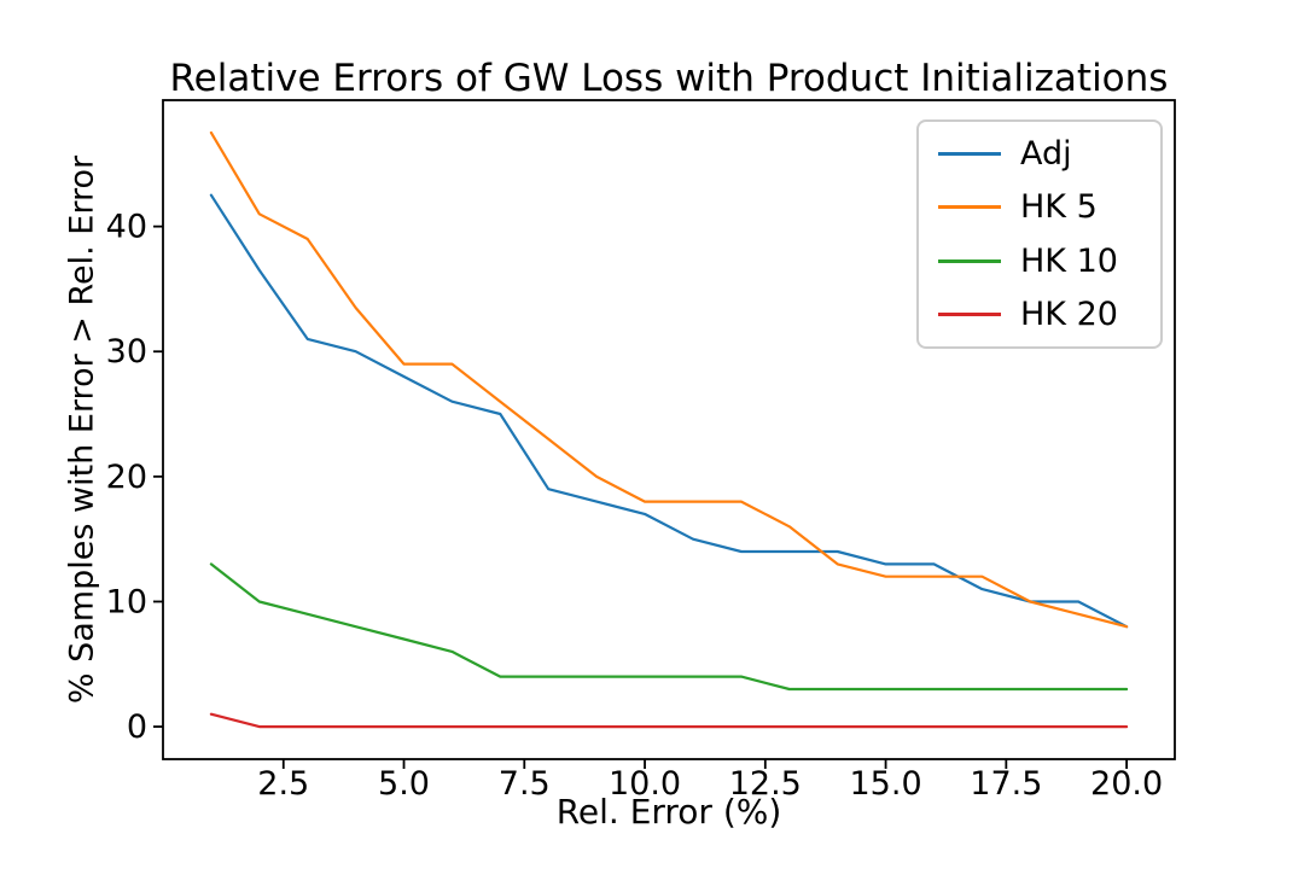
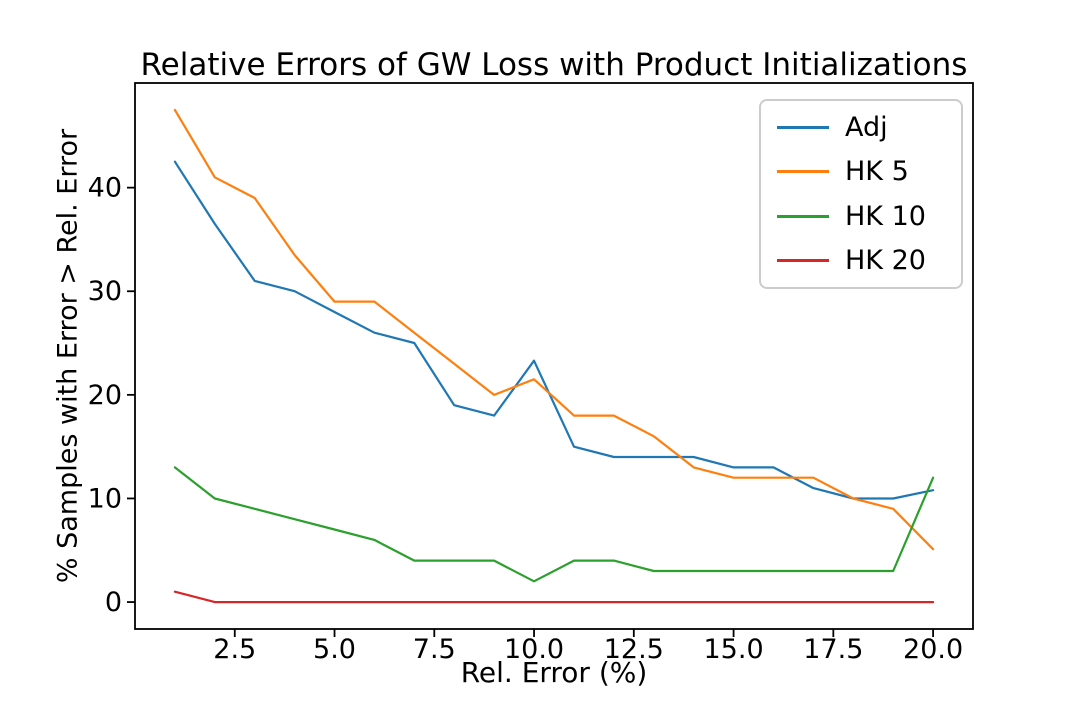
Adj/10: 17,0 -> 23,3
HK 5/10: 18,0 -> 21,5
HK 10/10: 4 -> 2
Adj/20: 8,0 -> 10,8
HK 5/20: 8,0 -> 5,1
HK 10/20: 3 -> 12
